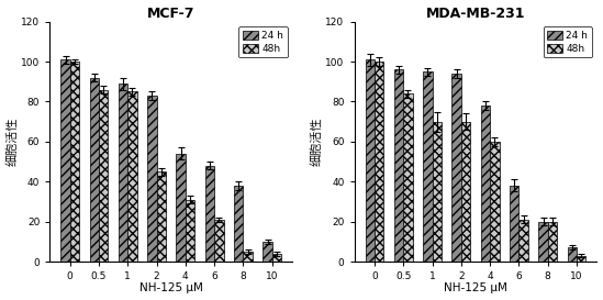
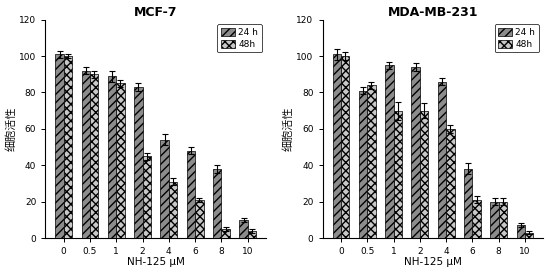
MCF-7/48h/0.5: 86 -> 90
MDA-MB-231/24 h/0.5: 96 -> 81
MDA-MB-231/24 h/4: 78 -> 86
